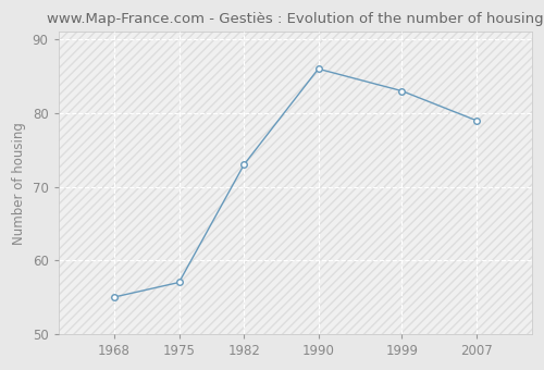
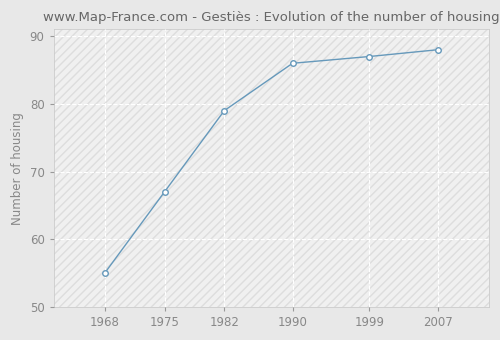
1975: 57 -> 67
1982: 73 -> 79
1999: 83 -> 87
2007: 79 -> 88
